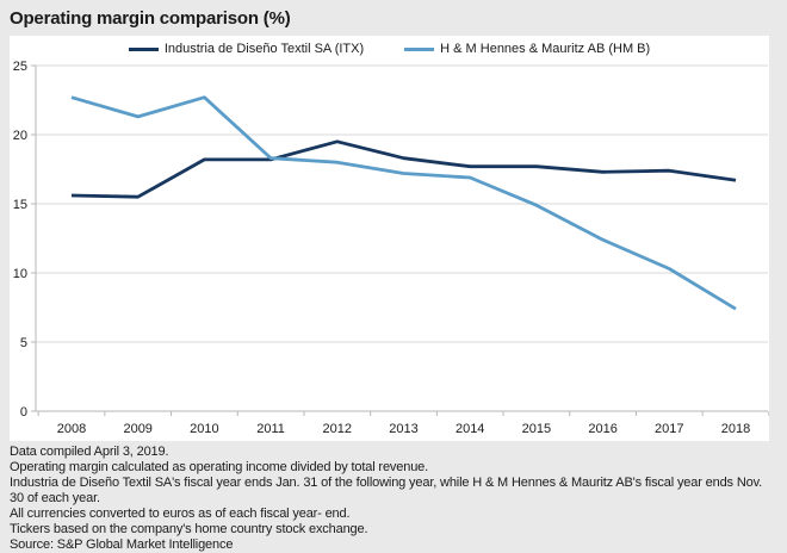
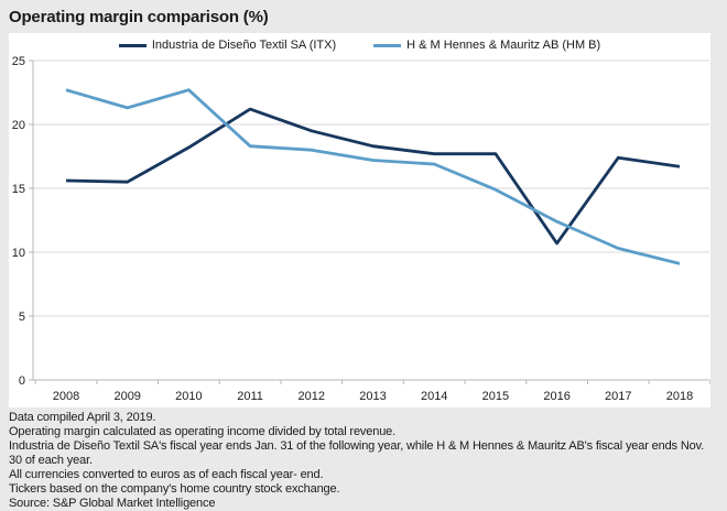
Industria de Diseño Textil SA (ITX)/2011: 18.2 -> 21.2
Industria de Diseño Textil SA (ITX)/2016: 17.3 -> 10.7
H & M Hennes & Mauritz AB (HM B)/2018: 7.4 -> 9.1
